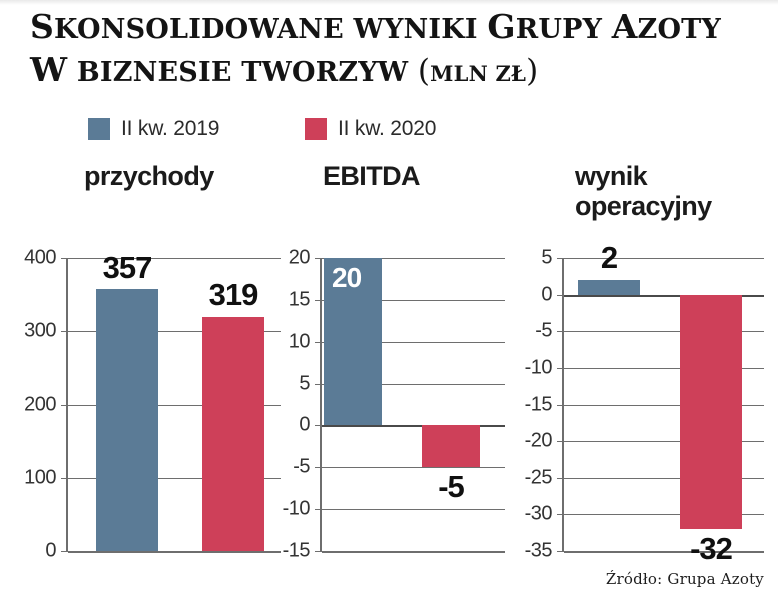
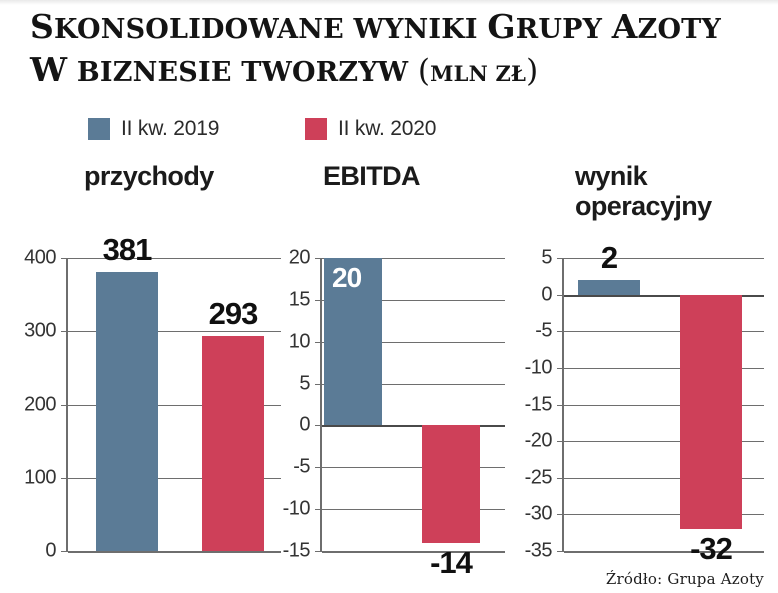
przychody/II kw. 2019: 357 -> 381
przychody/II kw. 2020: 319 -> 293
EBITDA/II kw. 2020: -5 -> -14
